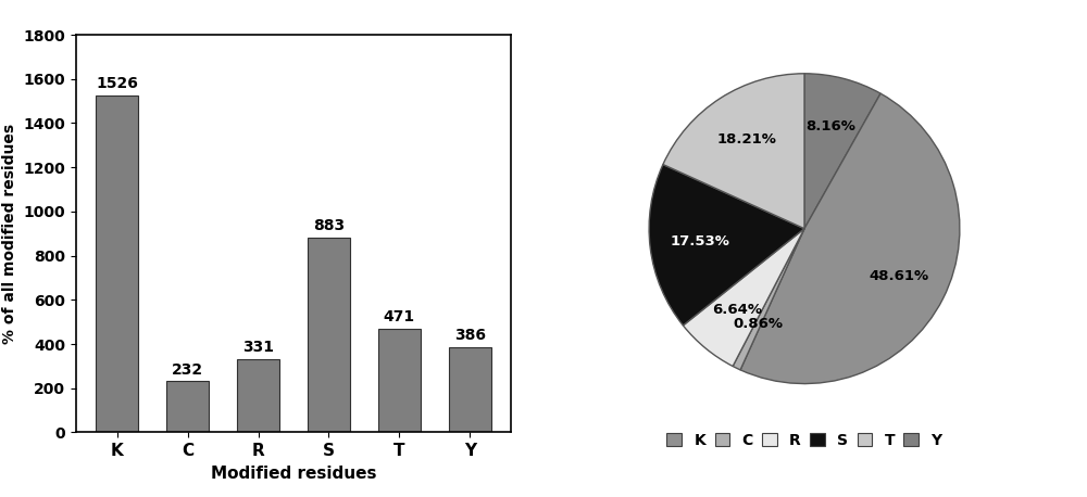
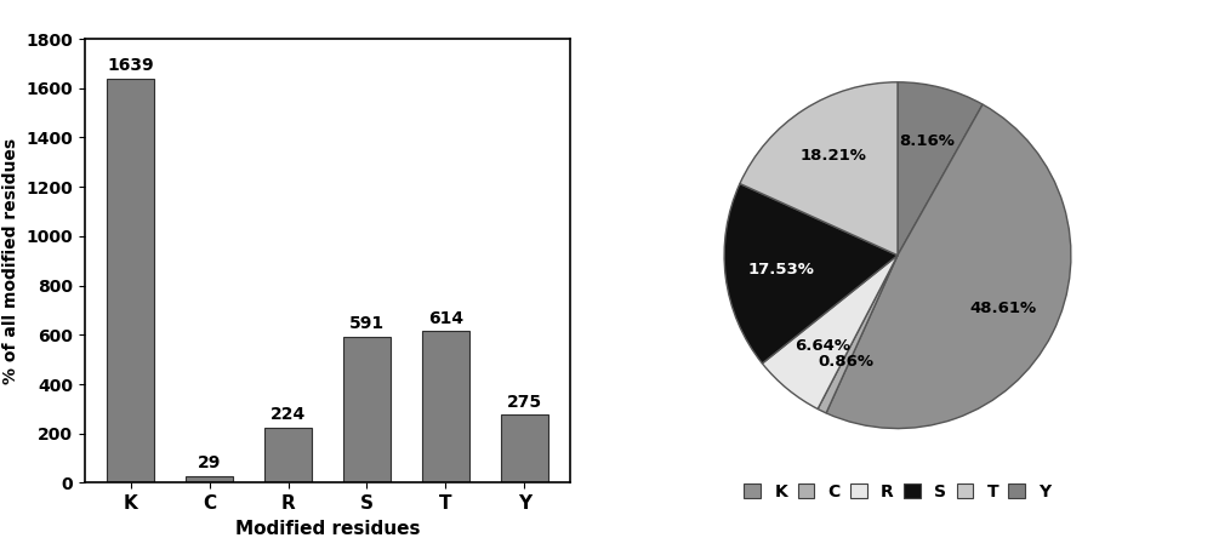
K: 1526 -> 1639
C: 232 -> 29
R: 331 -> 224
S: 883 -> 591
T: 471 -> 614
Y: 386 -> 275
